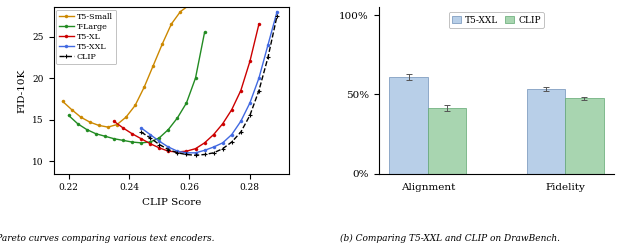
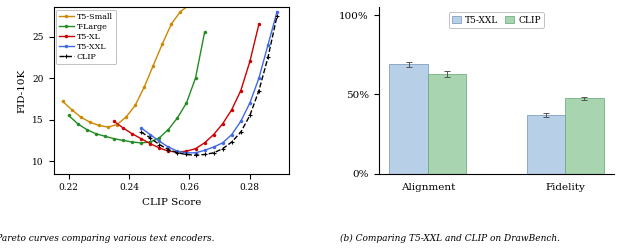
T5-XXL/Alignment: 61% -> 69%
CLIP/Alignment: 41% -> 63%
T5-XXL/Fidelity: 54% -> 37%
